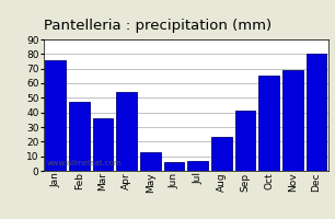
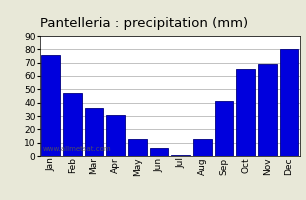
Apr: 54 -> 31
Jul: 7 -> 1
Aug: 23 -> 13
